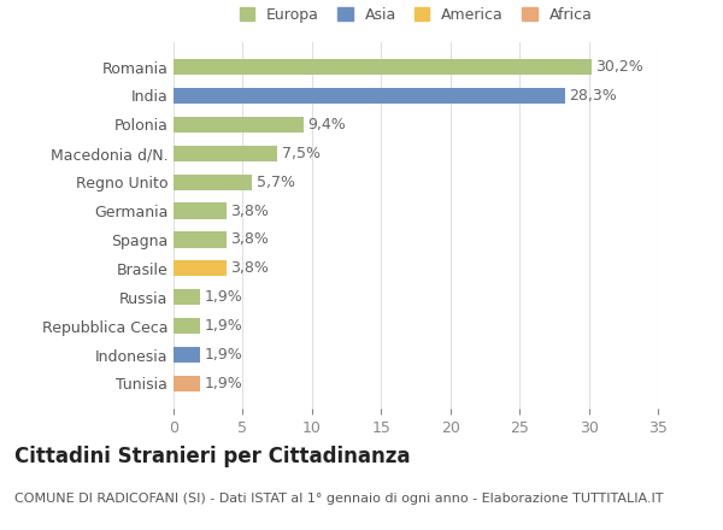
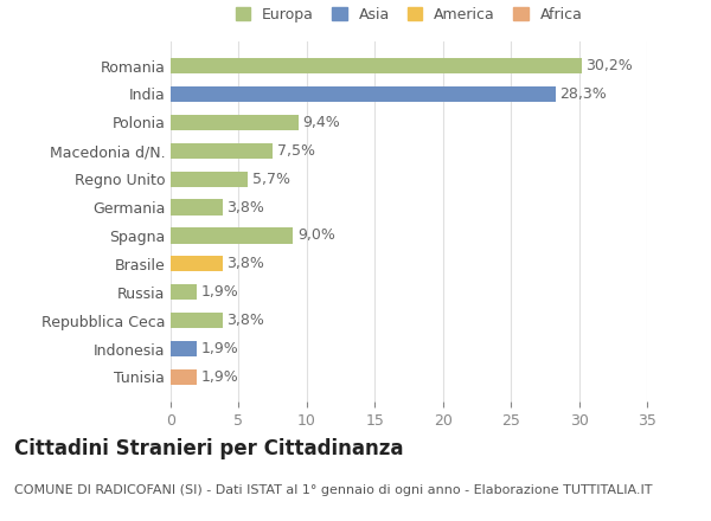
Spagna: 3,8% -> 9,0%
Repubblica Ceca: 1,9% -> 3,8%
